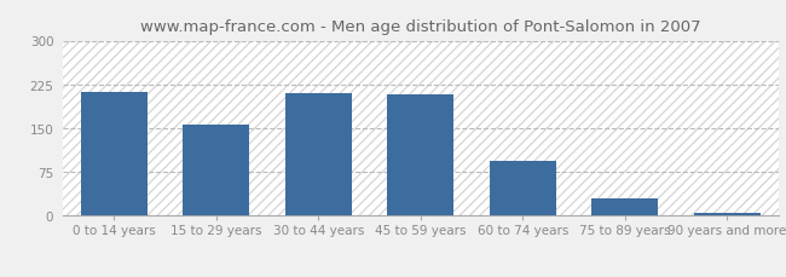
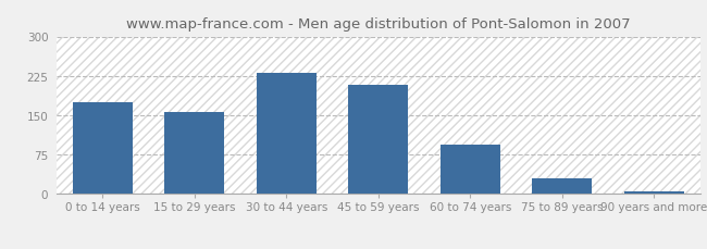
0 to 14 years: 213 -> 175
30 to 44 years: 210 -> 230
